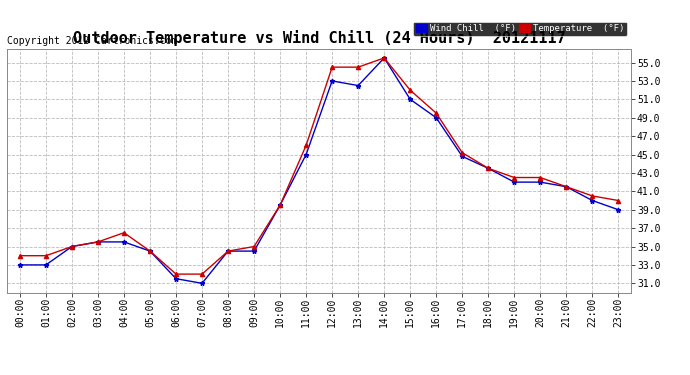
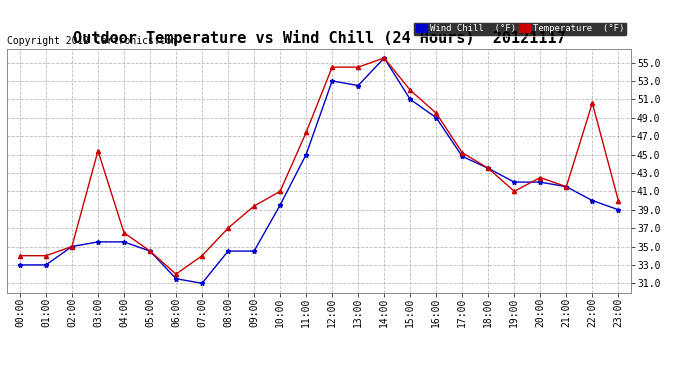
Temperature (°F)/03:00: 35.5 -> 45.4
Temperature (°F)/07:00: 32.0 -> 34.0
Temperature (°F)/08:00: 34.5 -> 37.0
Temperature (°F)/09:00: 35.0 -> 39.4
Temperature (°F)/10:00: 39.5 -> 41.0
Temperature (°F)/11:00: 46.0 -> 47.4
Temperature (°F)/19:00: 42.5 -> 41.0
Temperature (°F)/22:00: 40.5 -> 50.6
